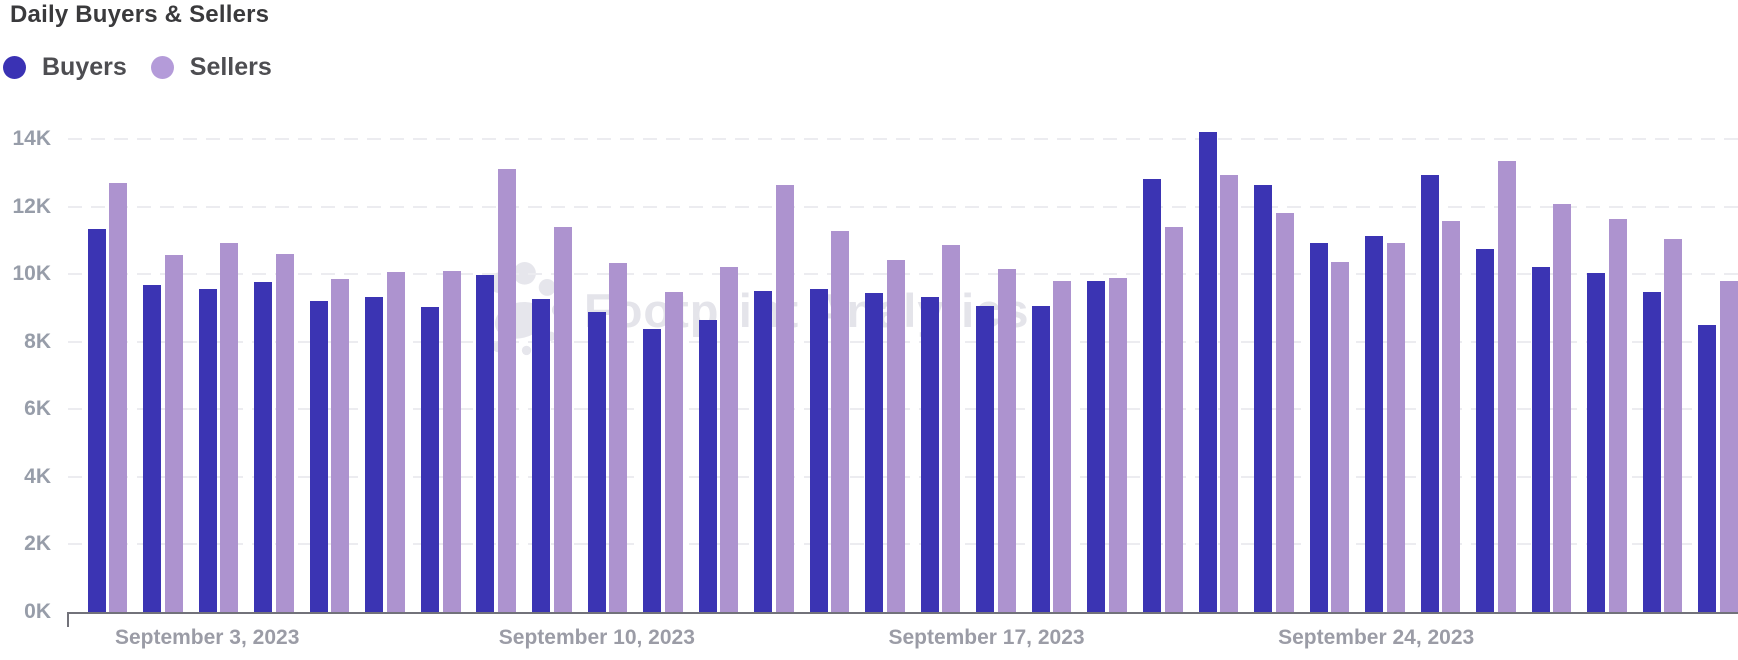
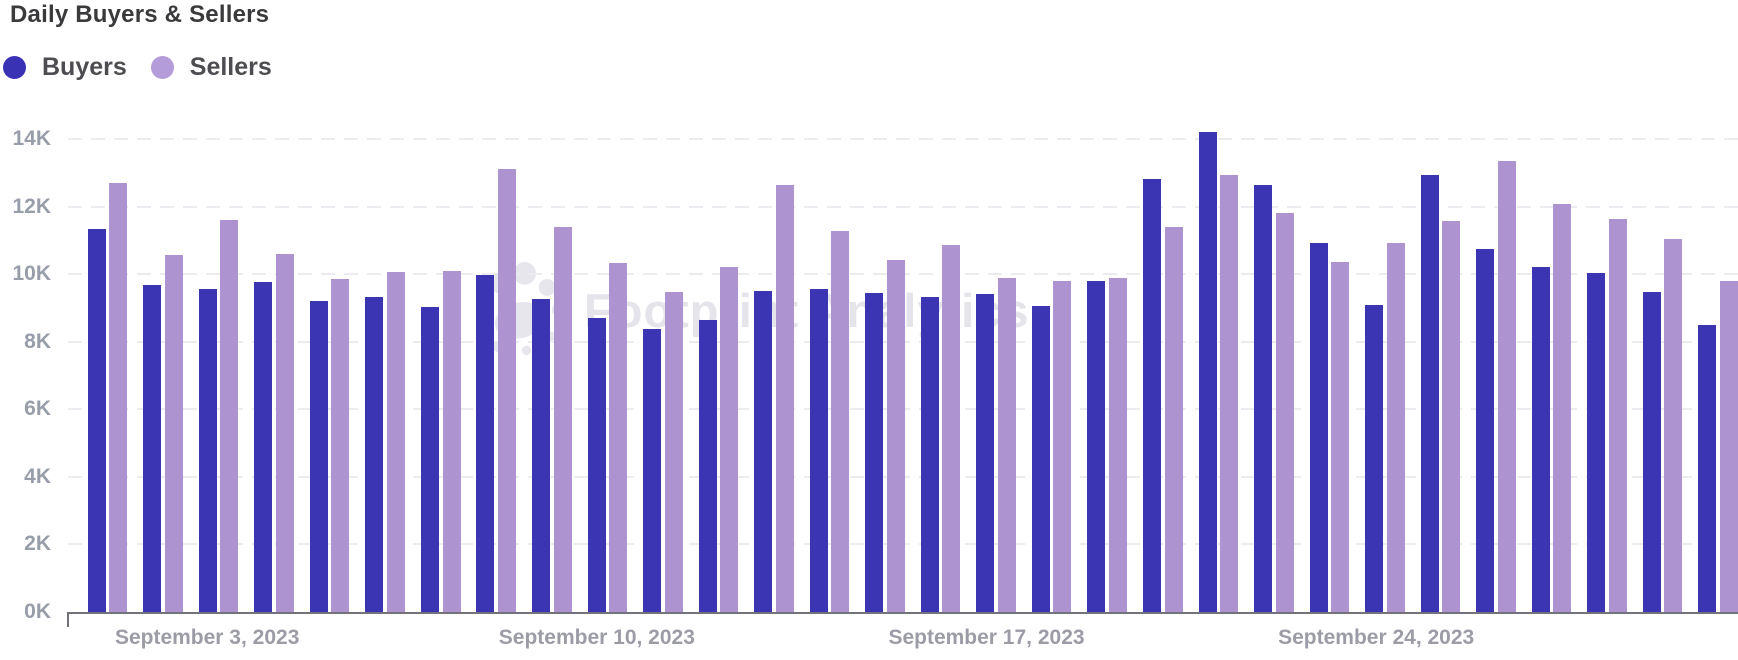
Sellers/September 3, 2023: 10.9K -> 11.6K
Buyers/September 10, 2023: 8.9K -> 8.7K
Buyers/September 17, 2023: 9.1K -> 9.4K
Sellers/September 17, 2023: 10.1K -> 9.9K
Buyers/September 24, 2023: 11.1K -> 9.1K
